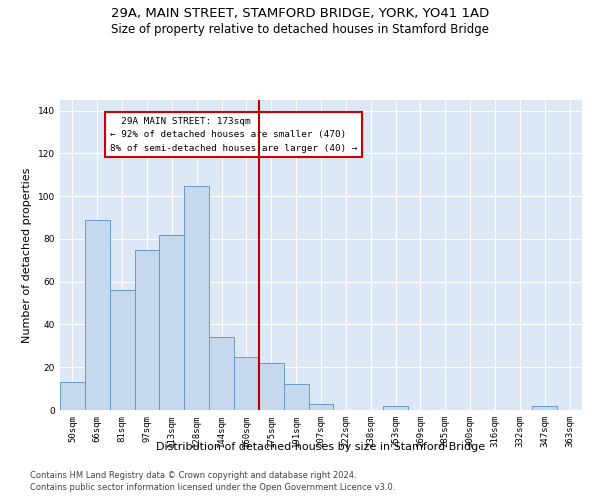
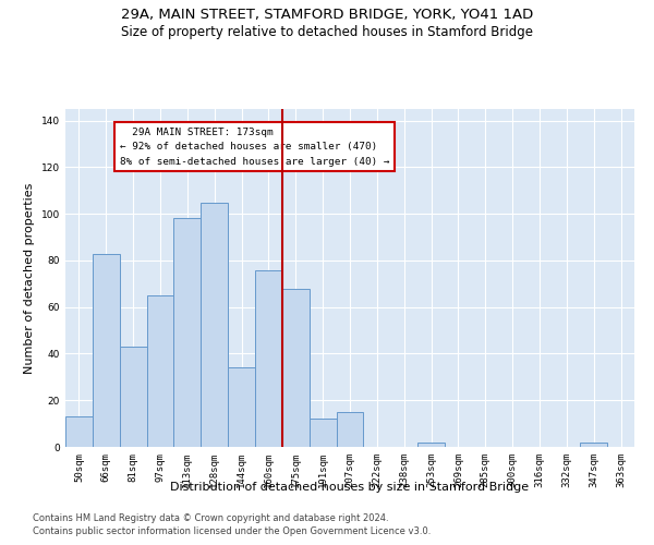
66sqm: 89 -> 83
81sqm: 56 -> 43
97sqm: 75 -> 65
113sqm: 82 -> 98
160sqm: 25 -> 76
175sqm: 22 -> 68
207sqm: 3 -> 15
